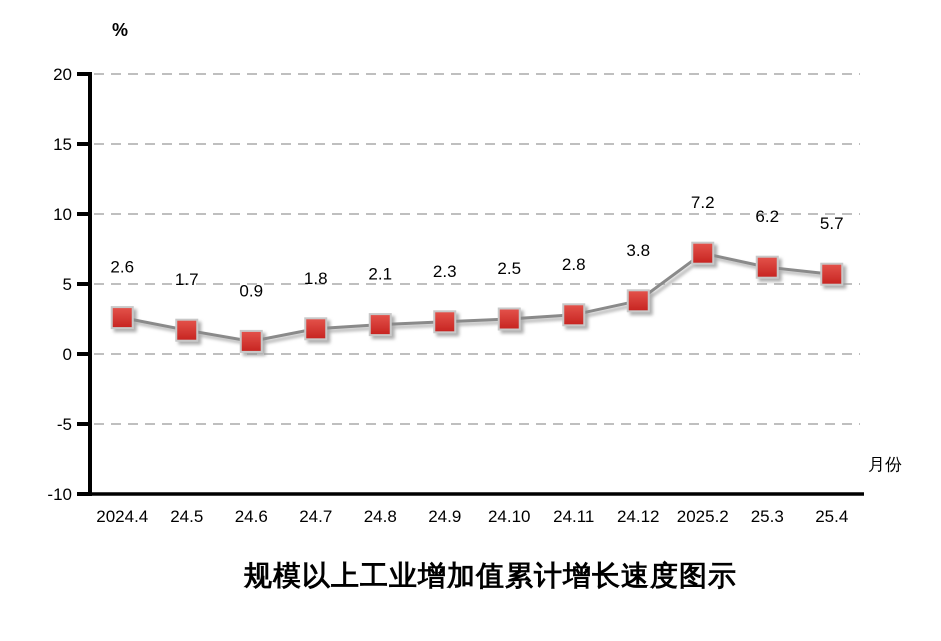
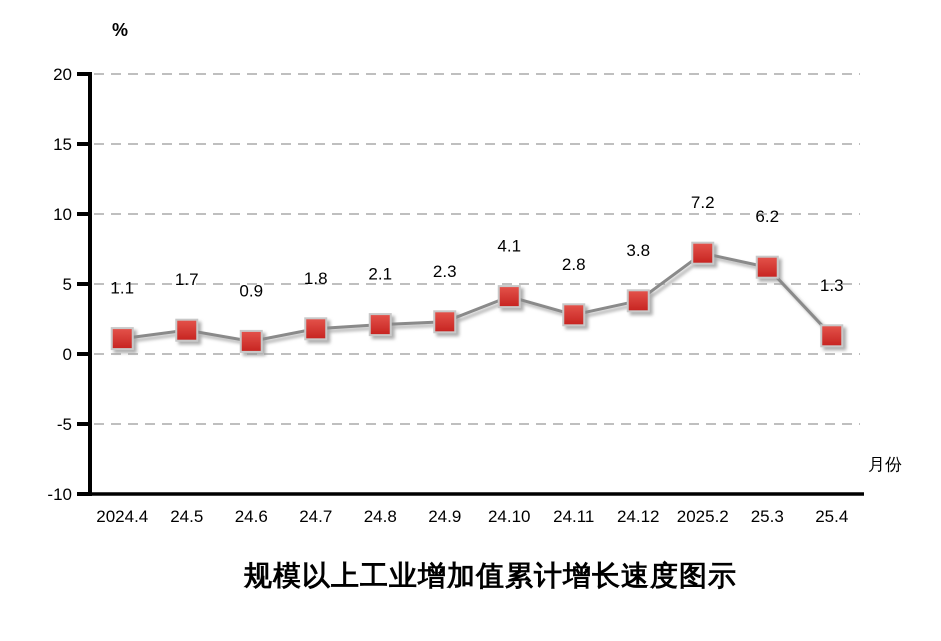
2024.4: 2.6 -> 1.1
24.10: 2.5 -> 4.1
25.4: 5.7 -> 1.3
